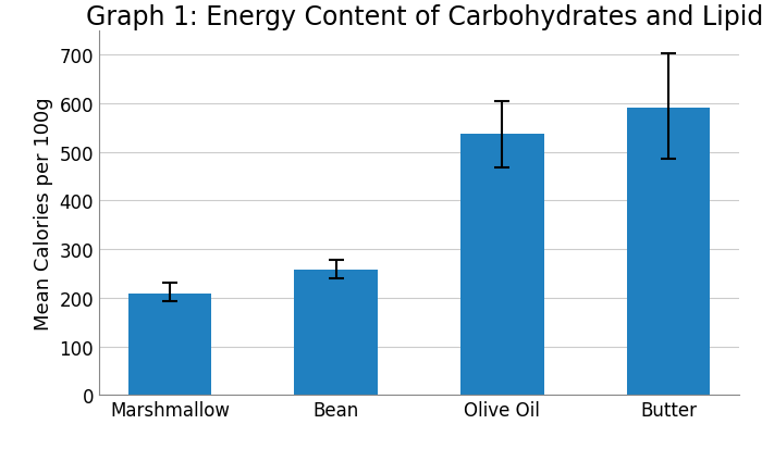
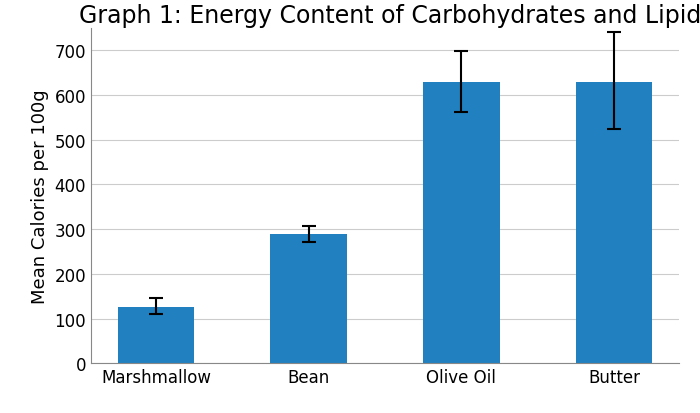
Marshmallow: 208 -> 125
Bean: 259 -> 290
Olive Oil: 537 -> 630
Butter: 592 -> 630
